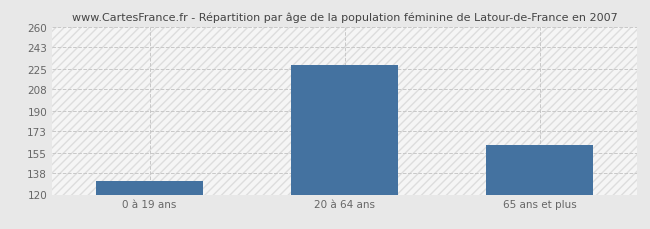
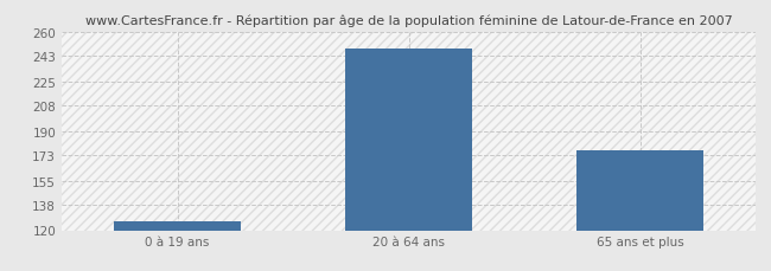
0 à 19 ans: 131 -> 126
20 à 64 ans: 228 -> 248
65 ans et plus: 161 -> 176
